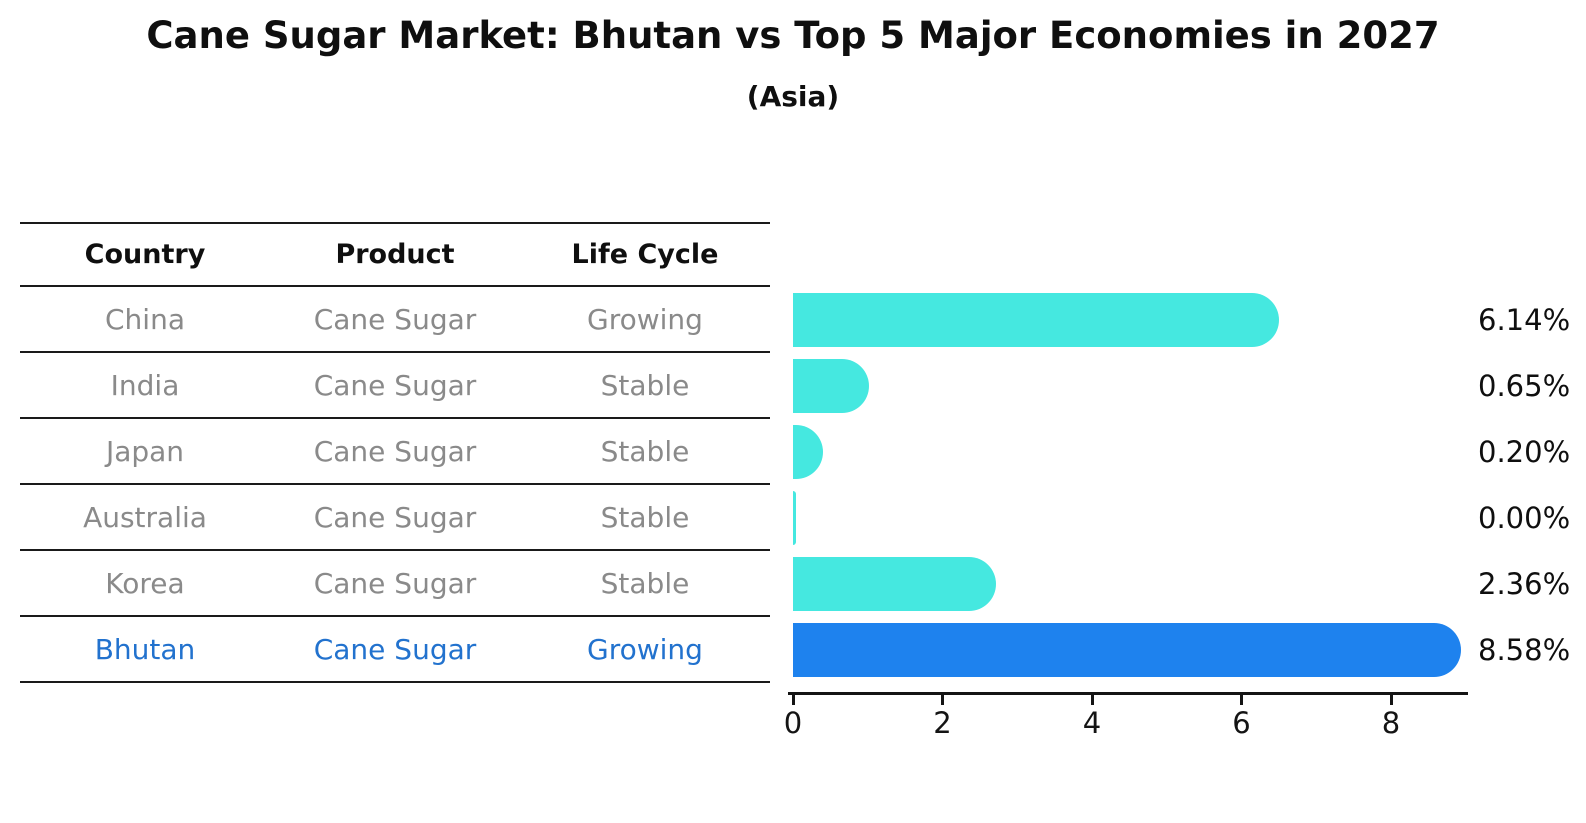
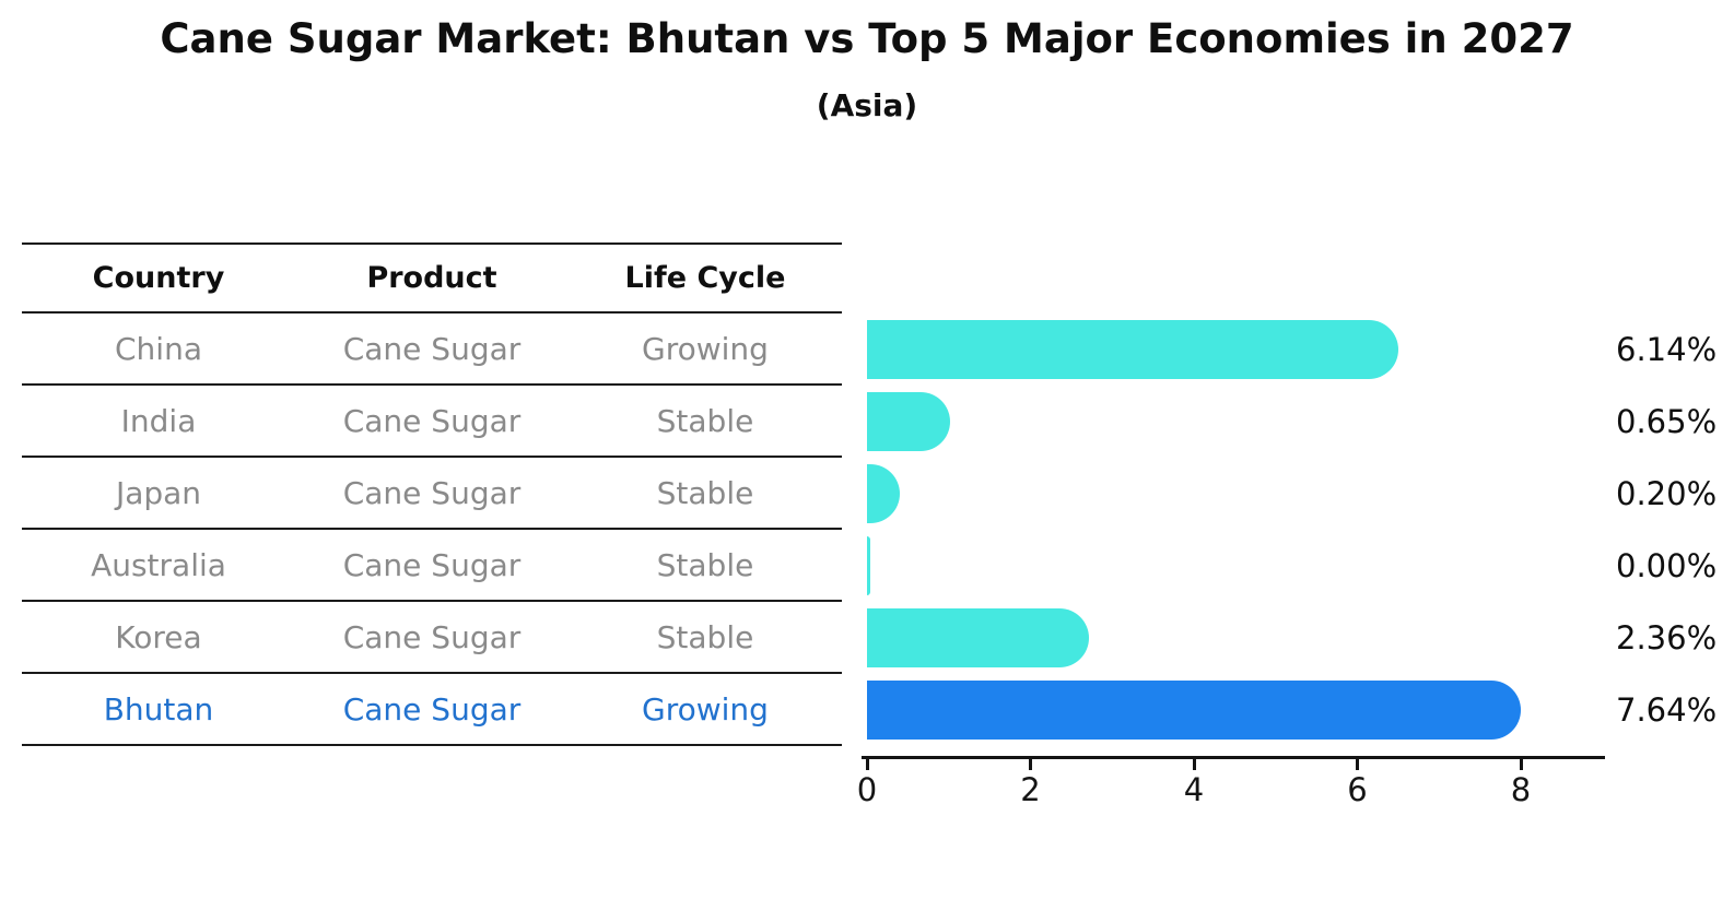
Bhutan: 8.58% -> 7.64%
